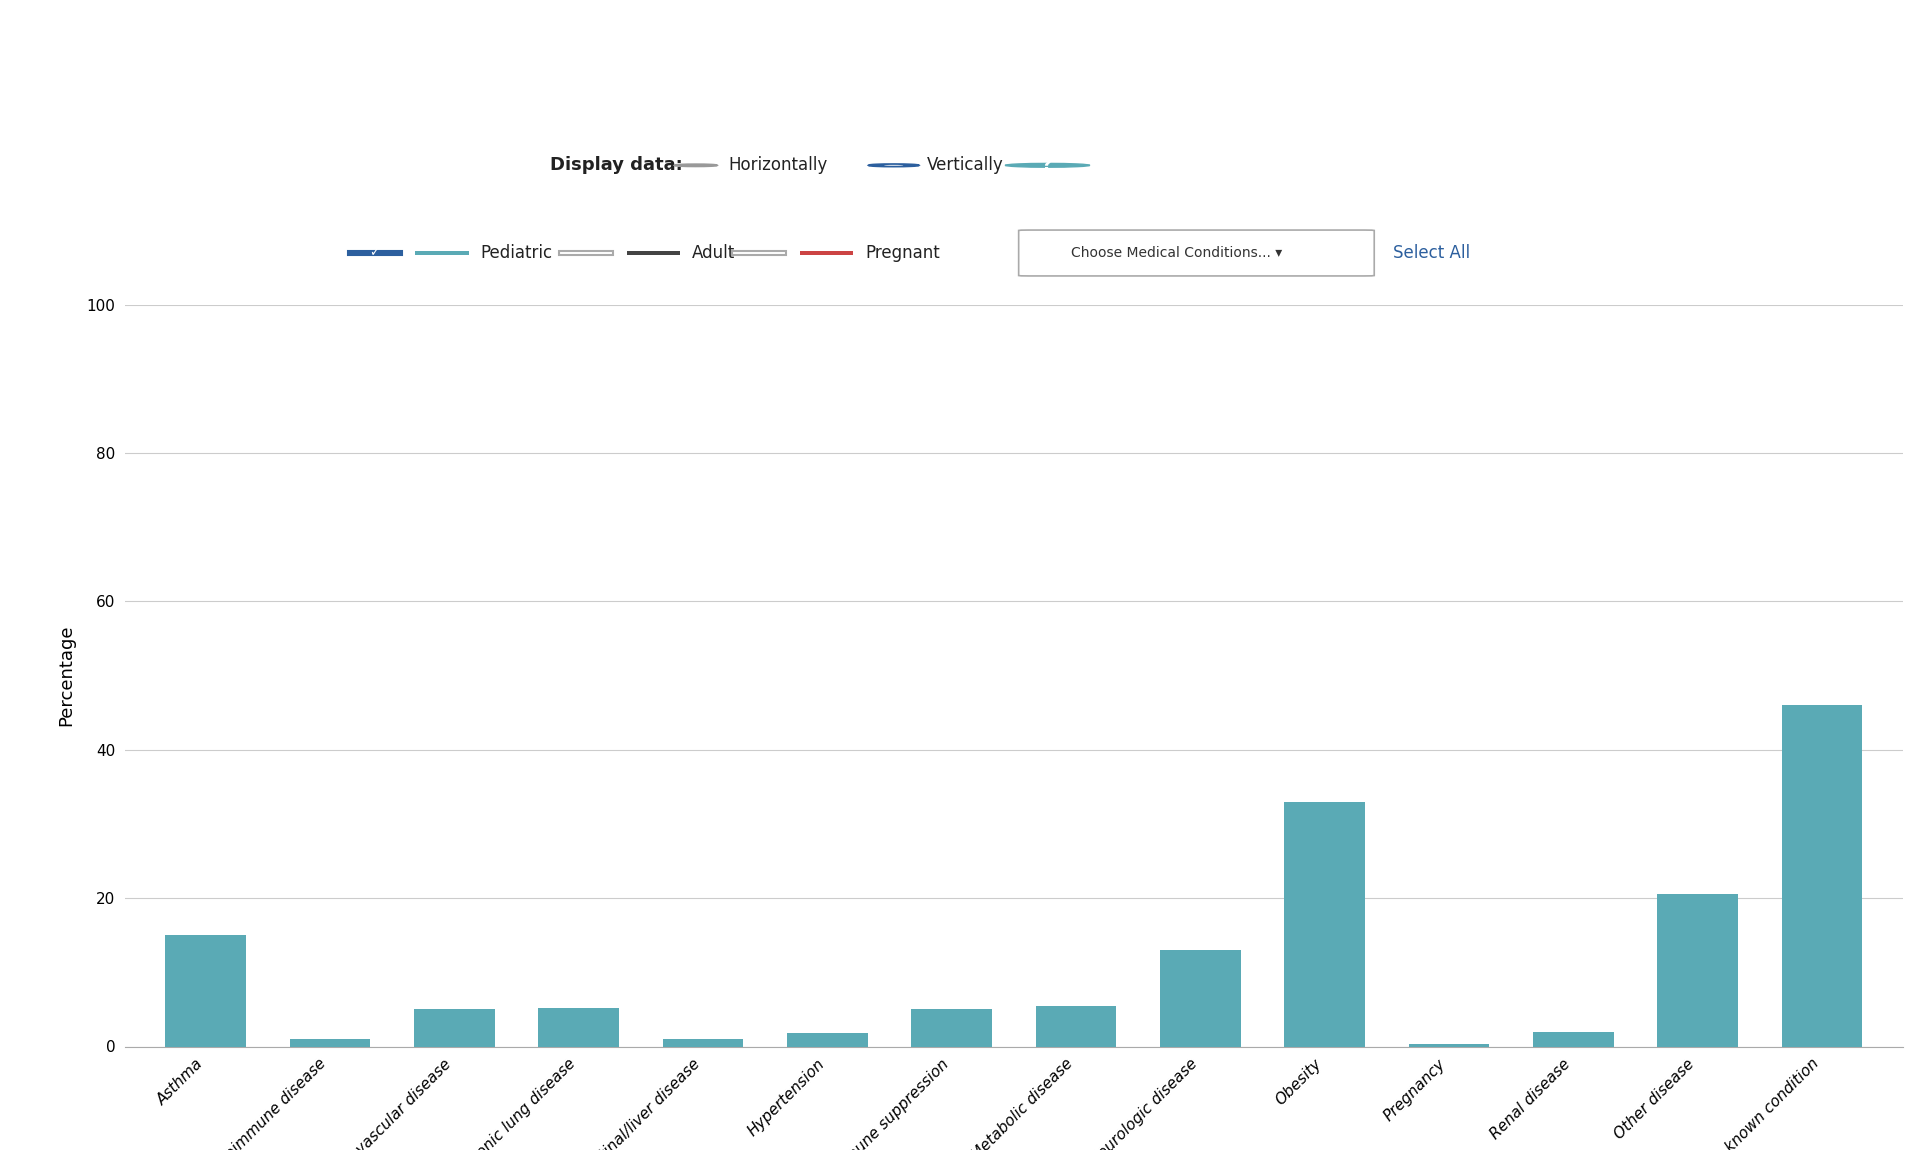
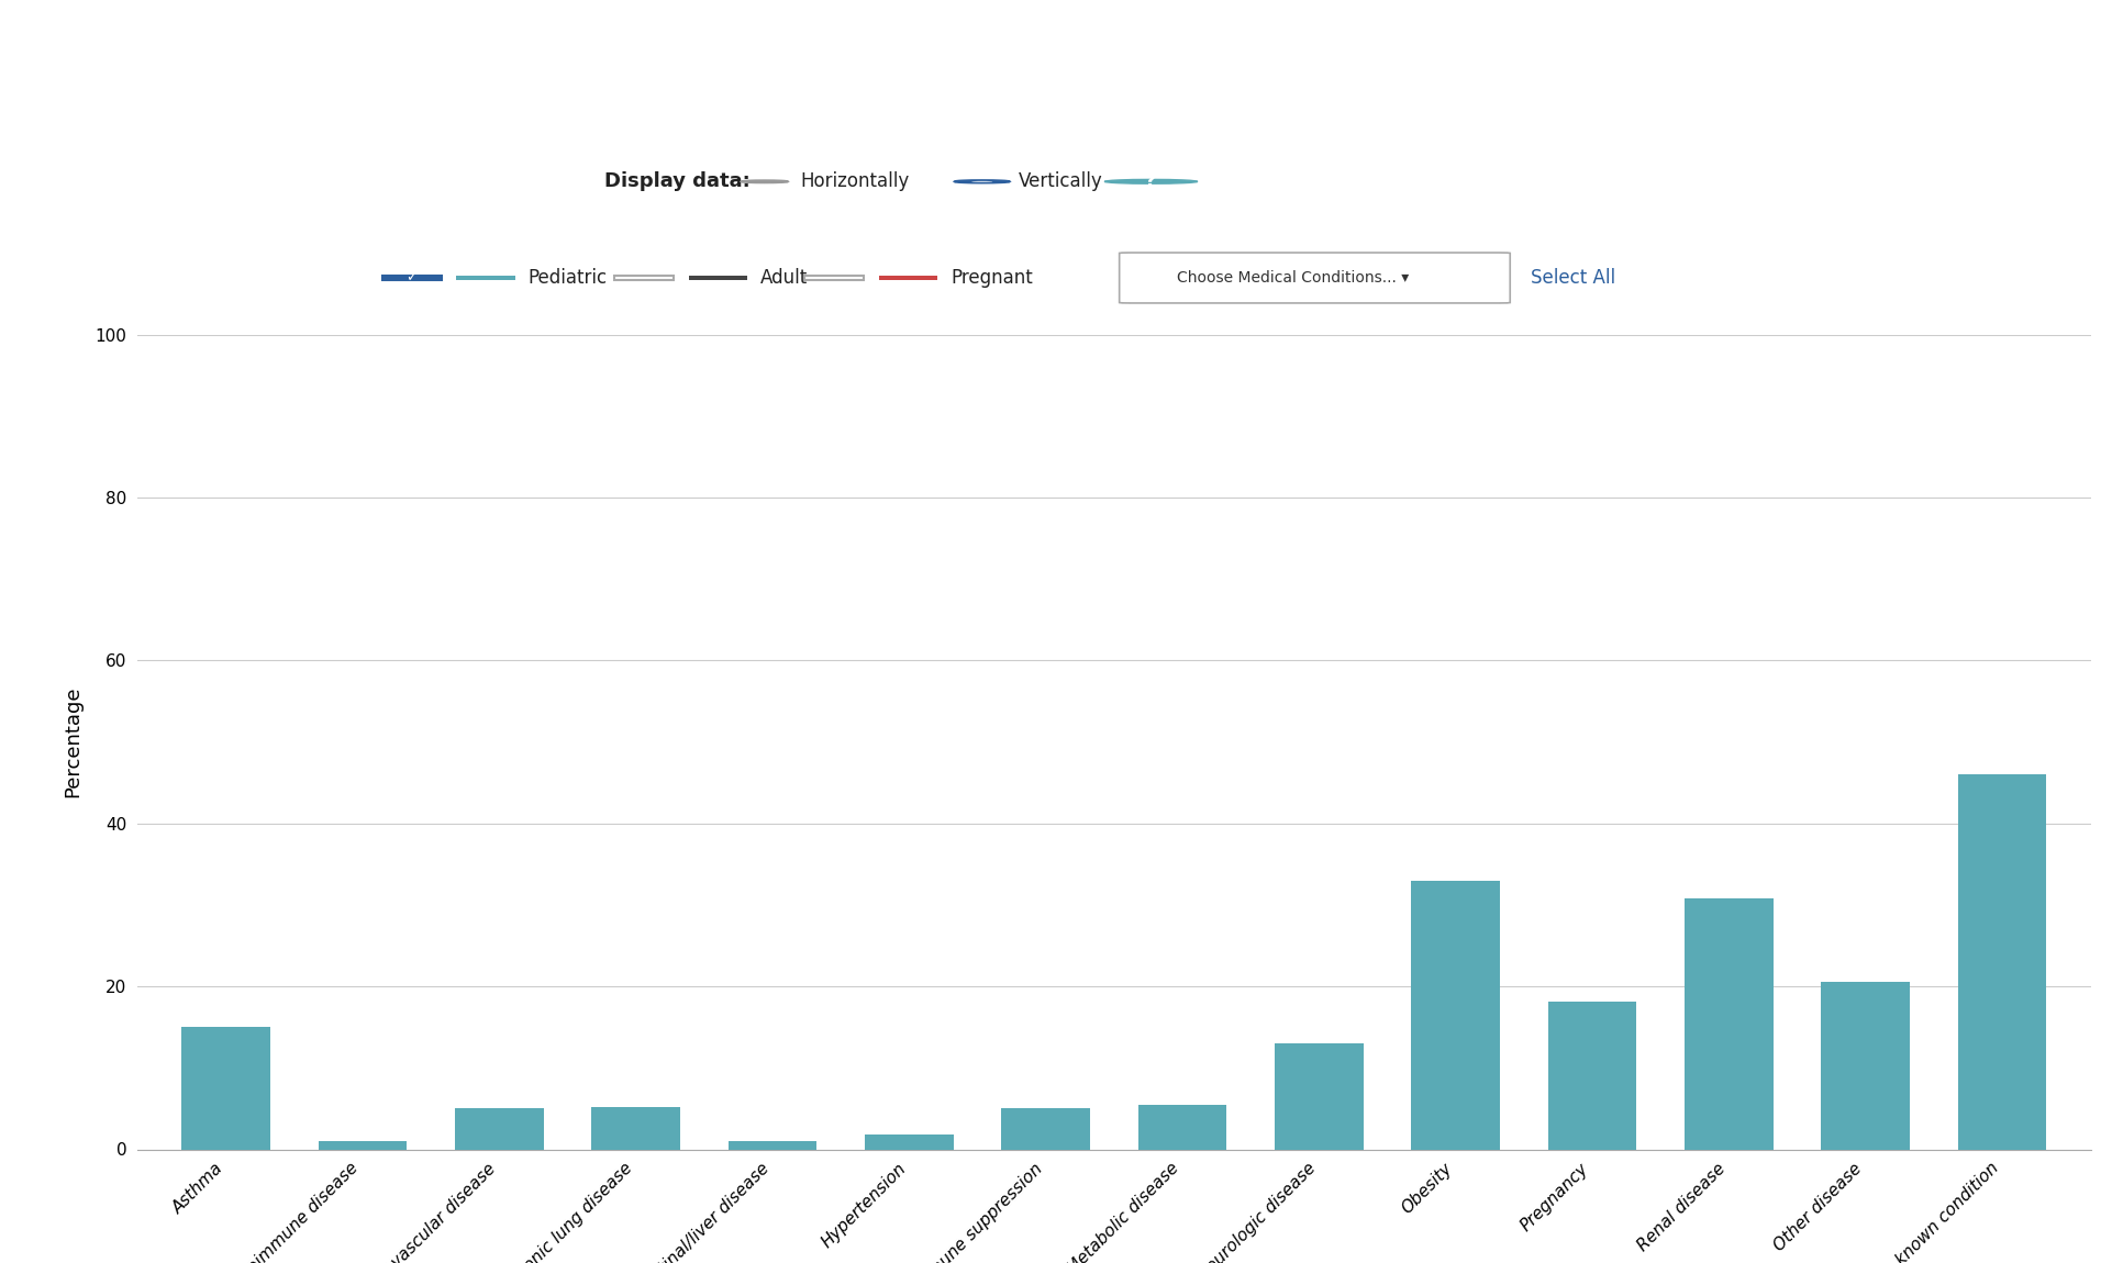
Pregnancy: 0.3 -> 18.2
Renal disease: 2.0 -> 30.8
